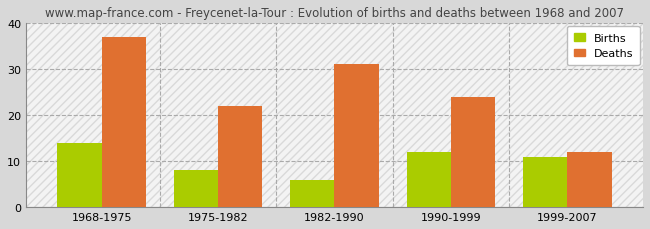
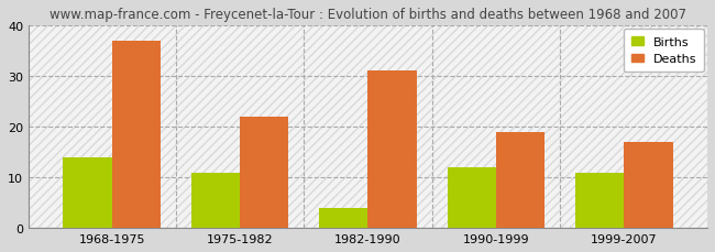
Births/1975-1982: 8 -> 11
Births/1982-1990: 6 -> 4
Deaths/1990-1999: 24 -> 19
Deaths/1999-2007: 12 -> 17
